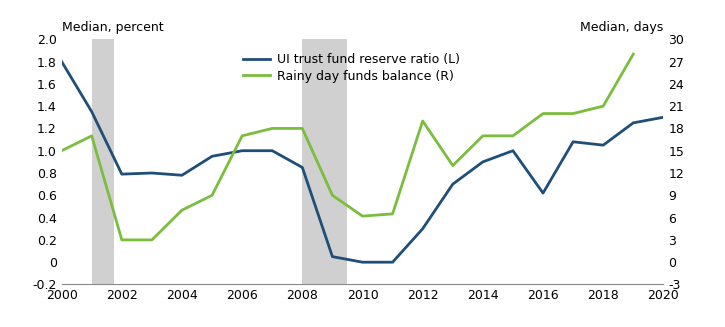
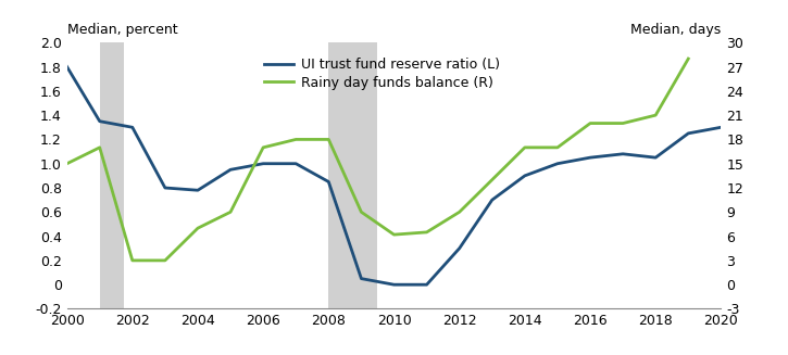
UI trust fund reserve ratio (L)/2002: 0.79 -> 1.30
Rainy day funds balance (R)/2012: 19.0 -> 9.0
UI trust fund reserve ratio (L)/2016: 0.62 -> 1.05
